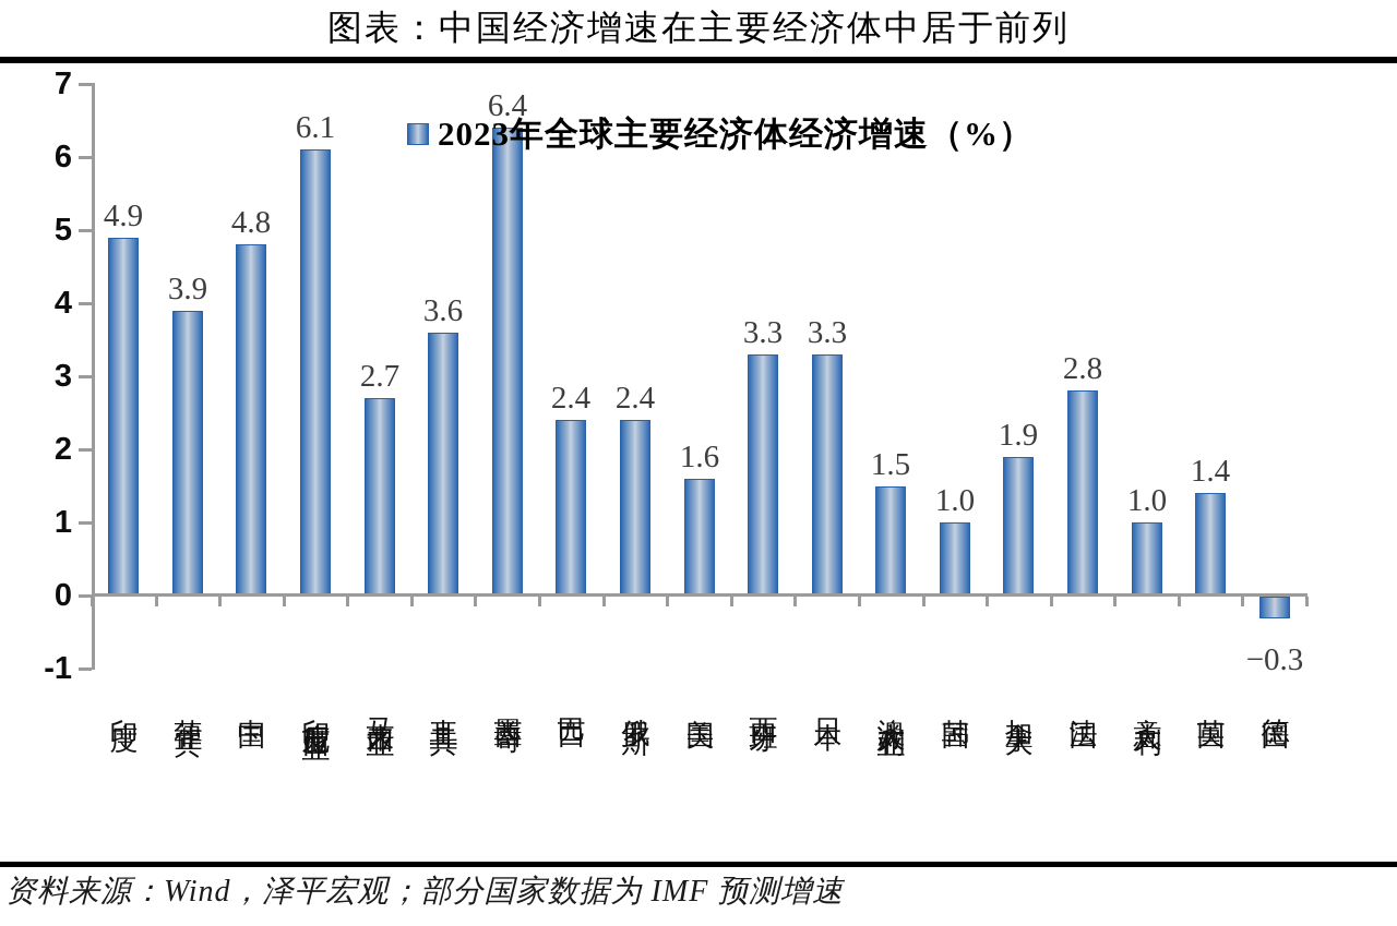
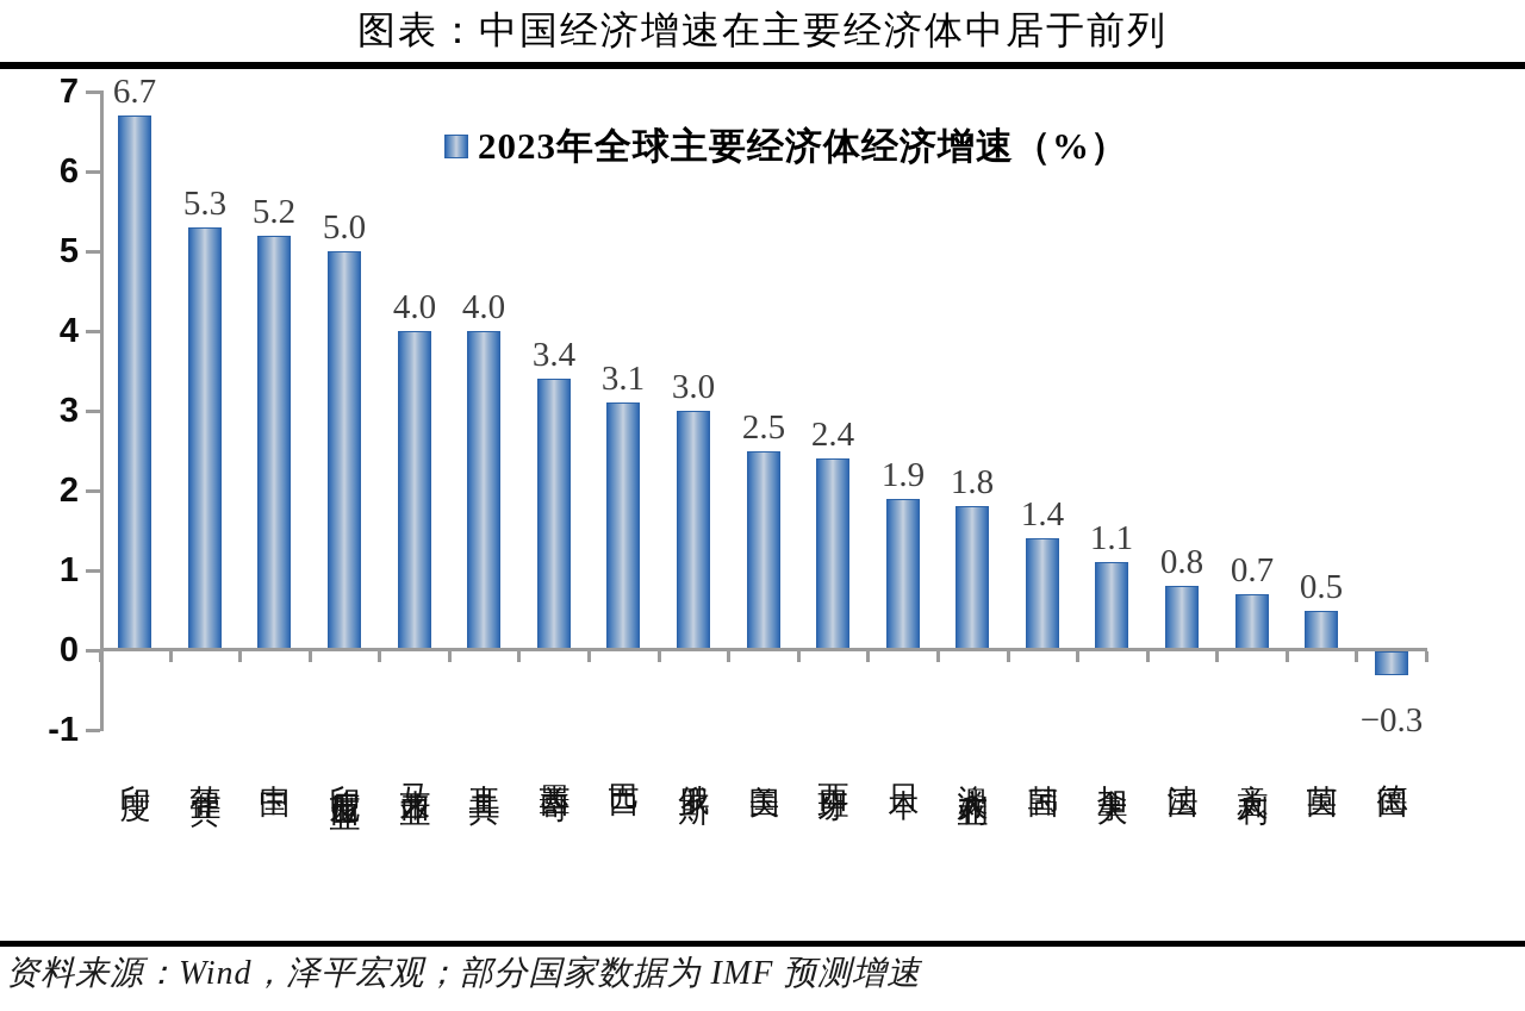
印度: 4.9 -> 6.7
菲律宾: 3.9 -> 5.3
中国: 4.8 -> 5.2
印度尼西亚: 6.1 -> 5.0
马来西亚: 2.7 -> 4.0
土耳其: 3.6 -> 4.0
墨西哥: 6.4 -> 3.4
巴西: 2.4 -> 3.1
俄罗斯: 2.4 -> 3.0
美国: 1.6 -> 2.5
西班牙: 3.3 -> 2.4
日本: 3.3 -> 1.9
澳大利亚: 1.5 -> 1.8
韩国: 1.0 -> 1.4
加拿大: 1.9 -> 1.1
法国: 2.8 -> 0.8
意大利: 1.0 -> 0.7
英国: 1.4 -> 0.5
